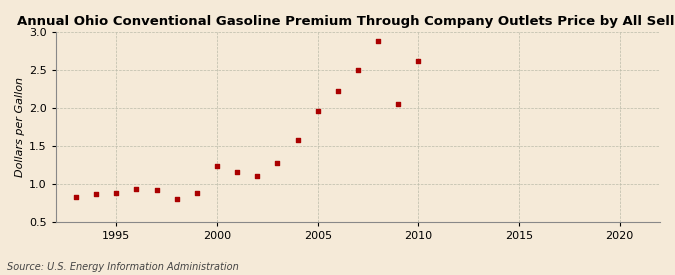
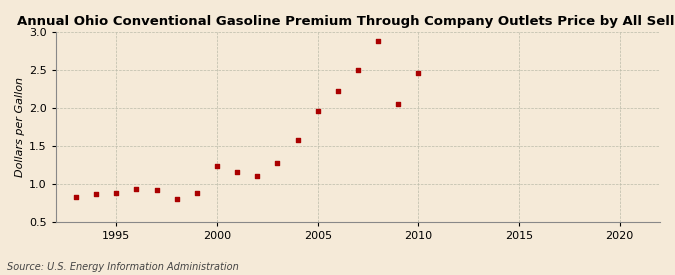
2010: 2.62 -> 2.46
